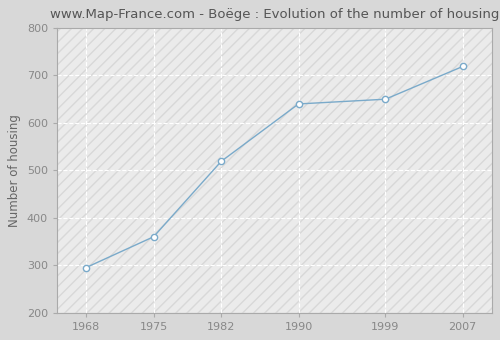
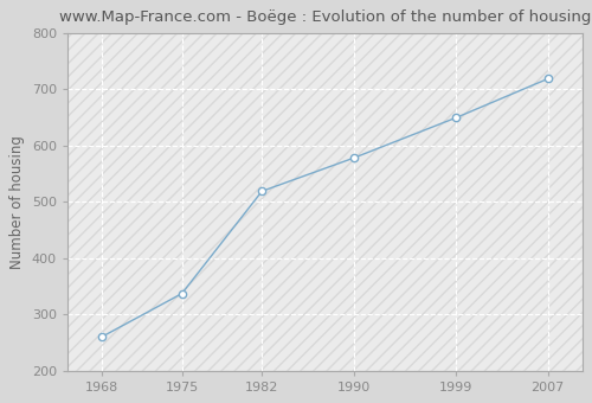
1968: 295 -> 260
1975: 360 -> 337
1990: 640 -> 578
